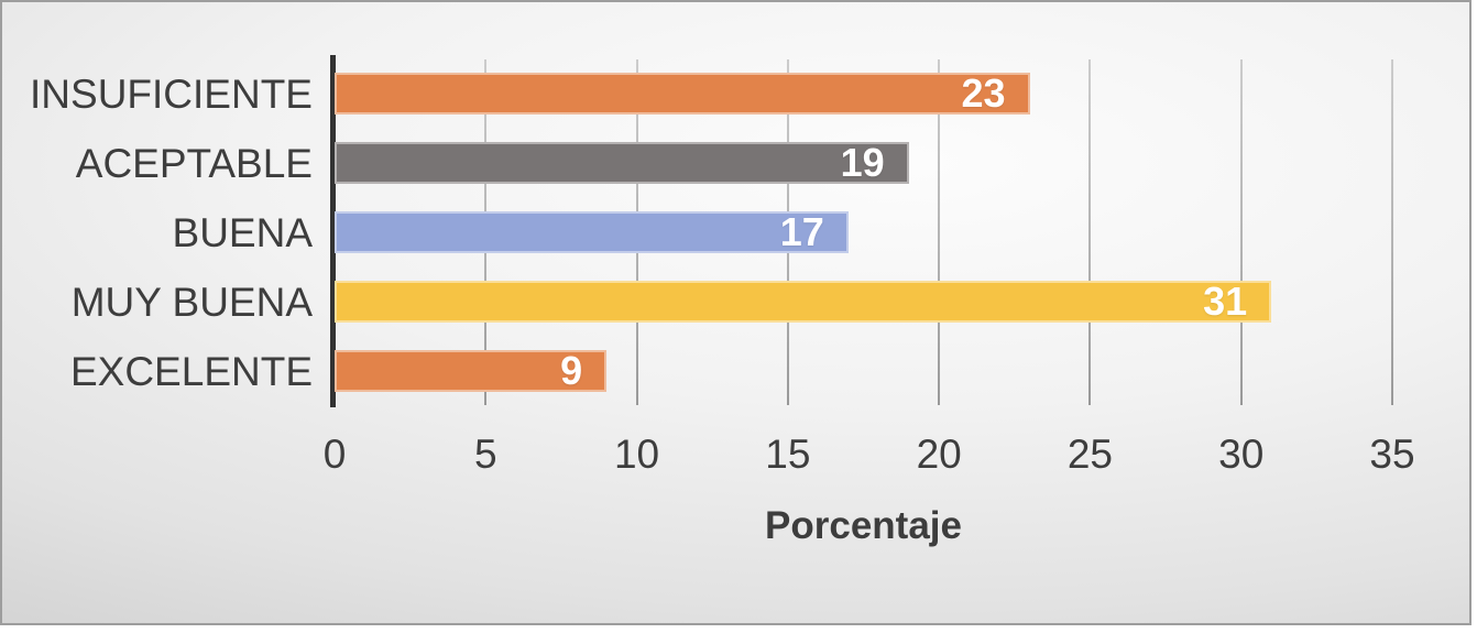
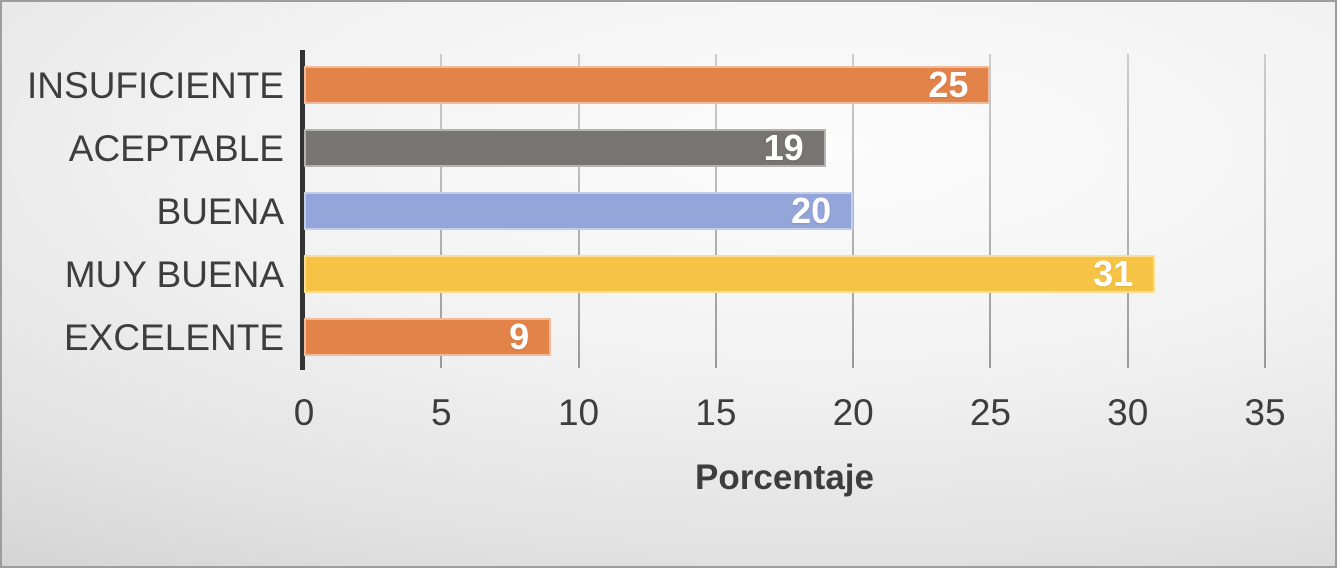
INSUFICIENTE: 23 -> 25
BUENA: 17 -> 20
